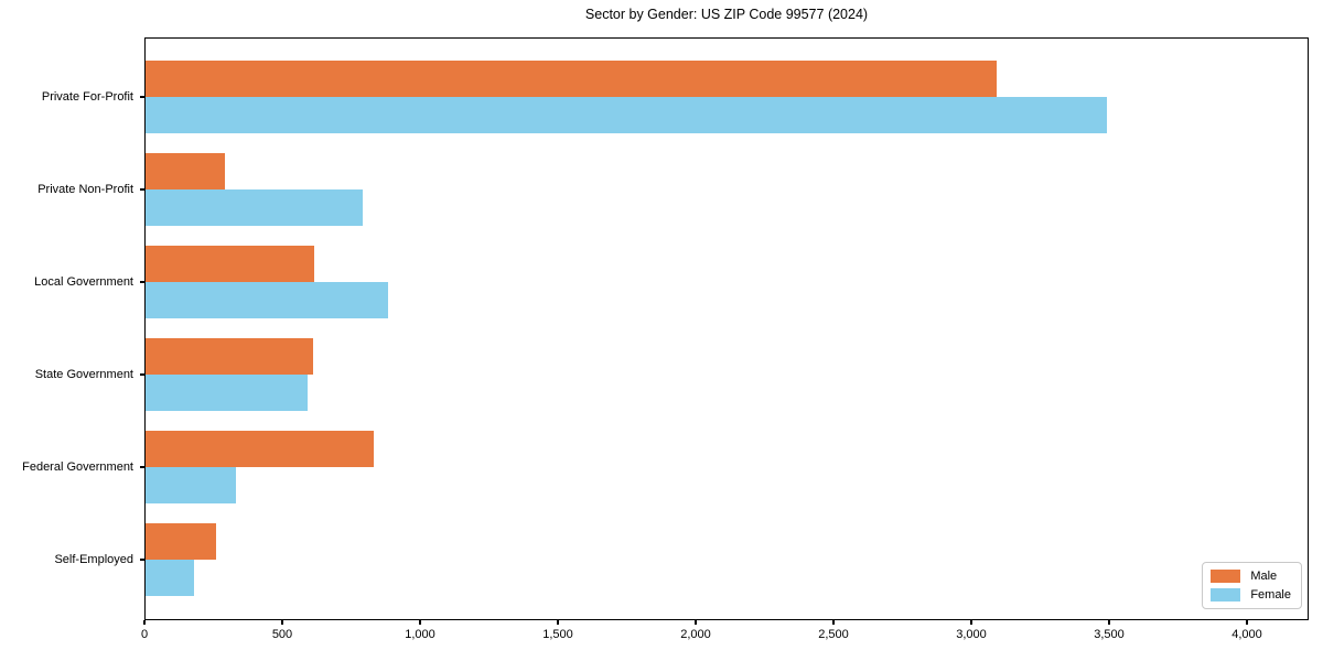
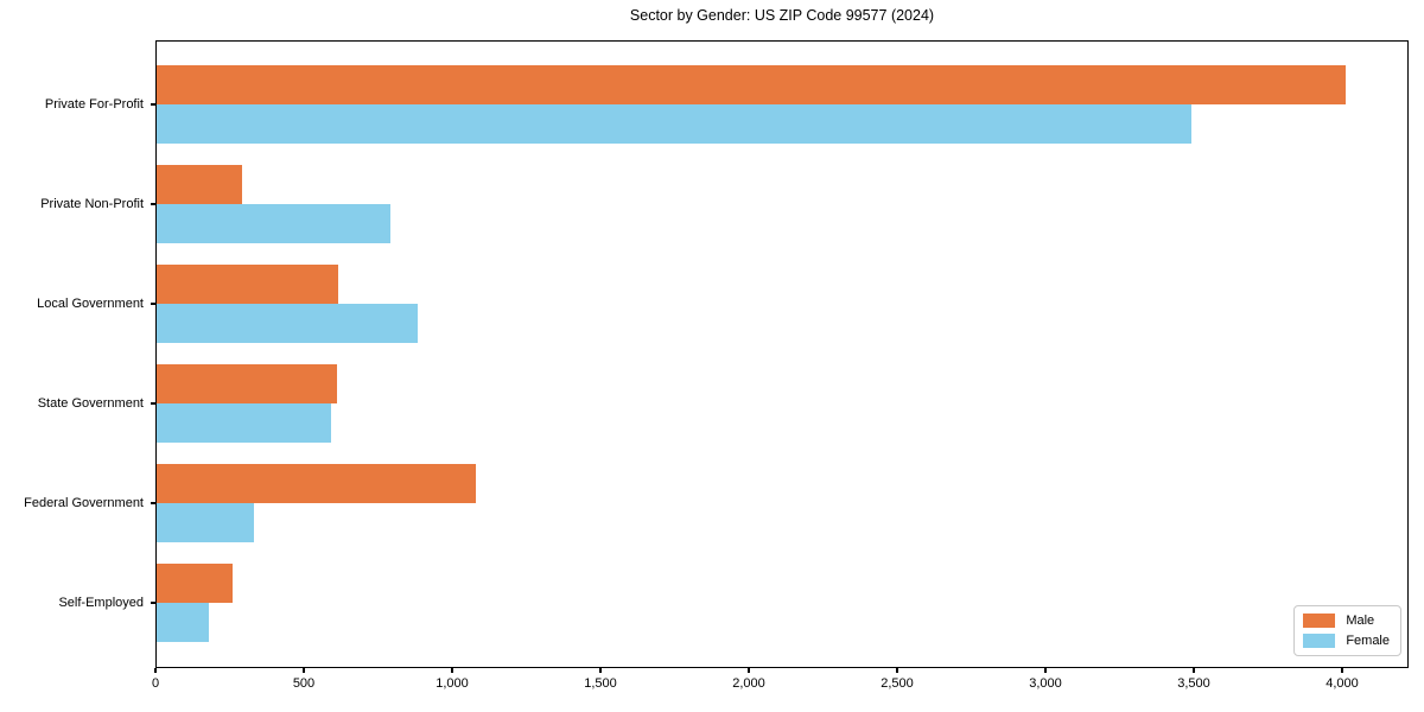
Male/Private For-Profit: 3090 -> 4010
Male/Federal Government: 830 -> 1080
